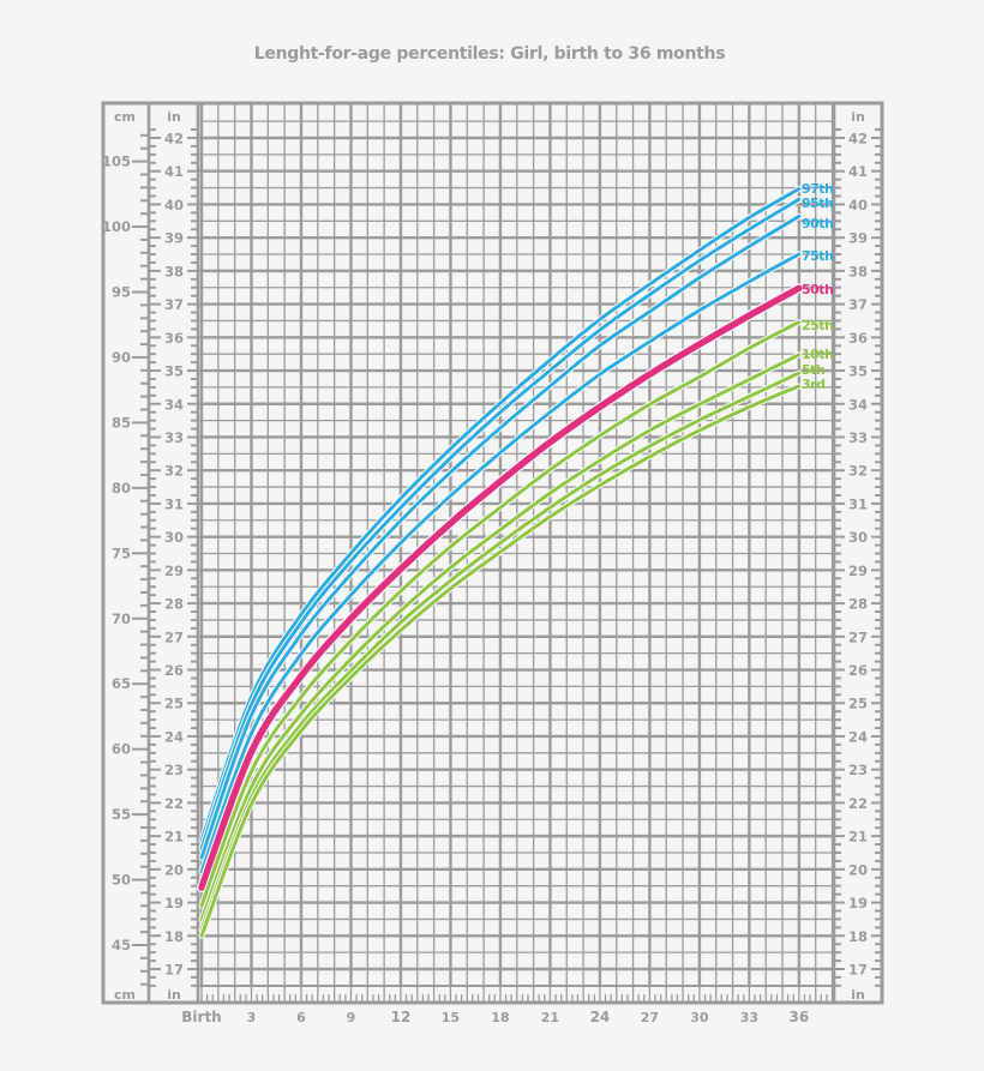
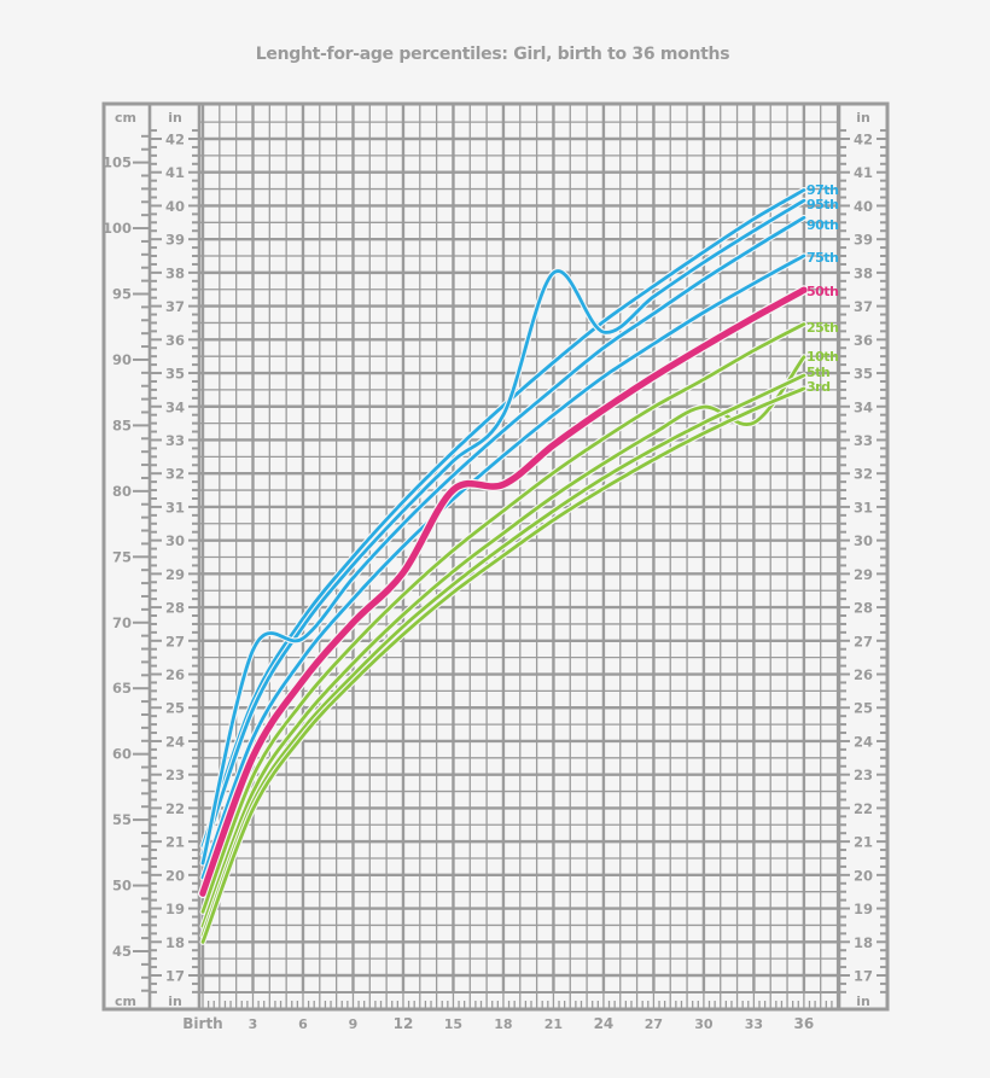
90th/3: 62.6 -> 67.9
50th/15: 77.3 -> 80.1
95th/21: 89.0 -> 96.6
10th/33: 88.3 -> 85.2
